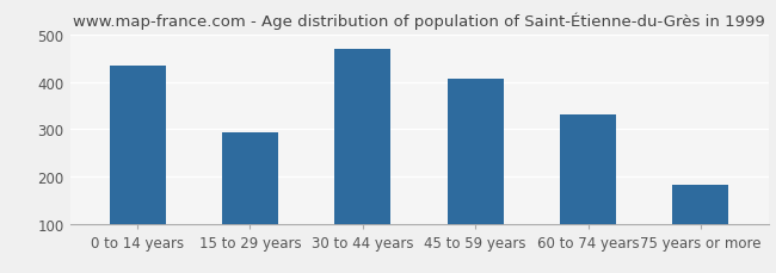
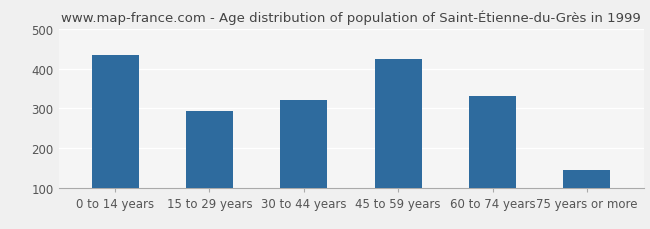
30 to 44 years: 470 -> 320
45 to 59 years: 407 -> 425
75 years or more: 181 -> 145
